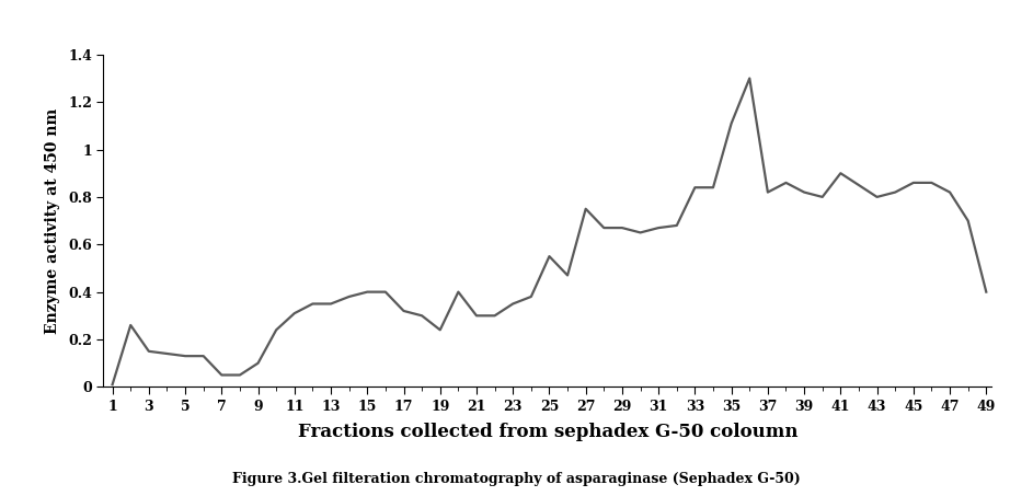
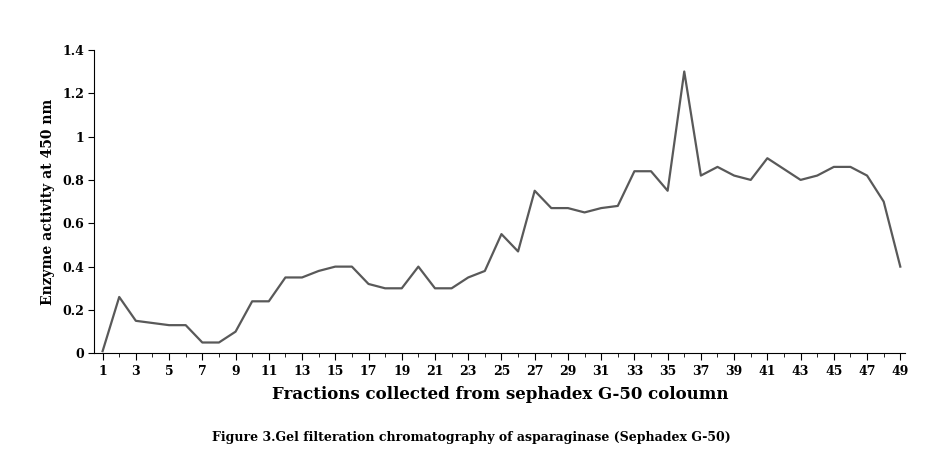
11: 0.31 -> 0.24
19: 0.24 -> 0.30
35: 1.11 -> 0.75
